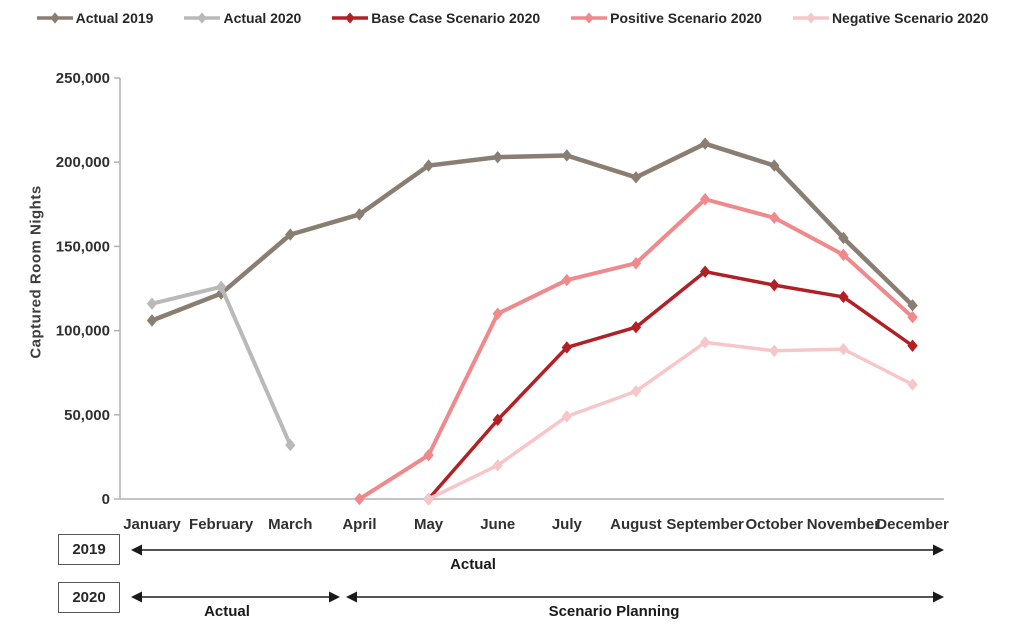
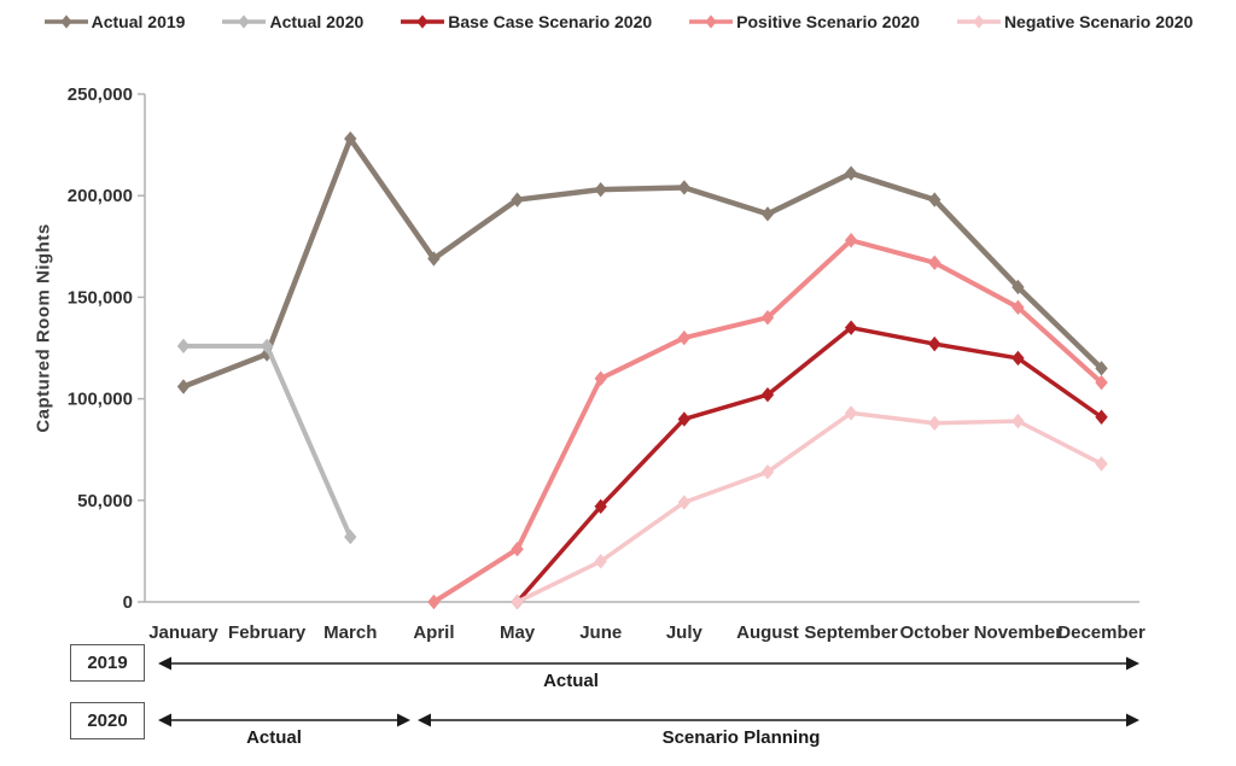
Actual 2020/January: 116000 -> 126000
Actual 2019/March: 157000 -> 228000
